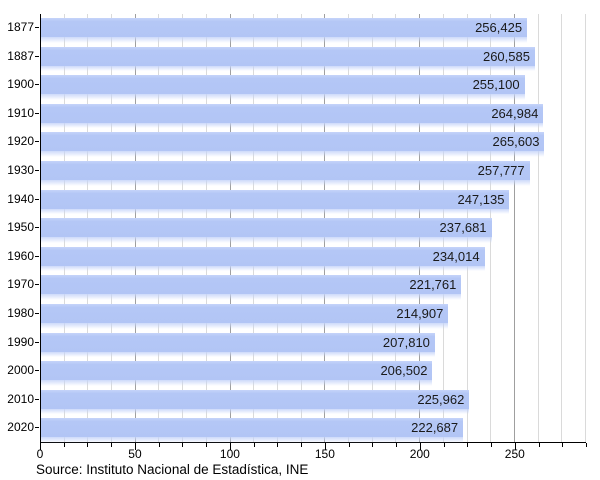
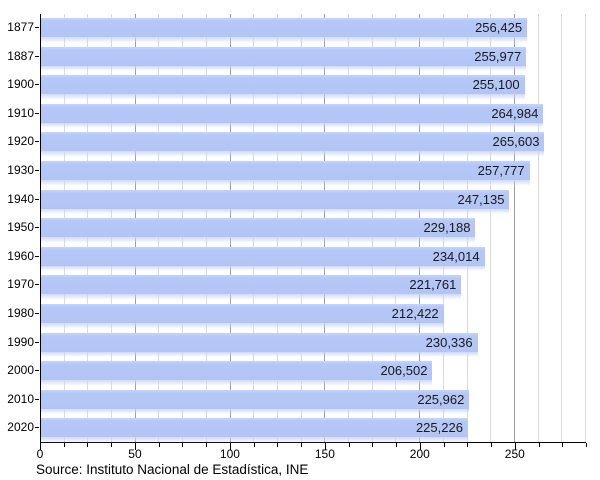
1887: 260,585 -> 255,977
1950: 237,681 -> 229,188
1980: 214,907 -> 212,422
1990: 207,810 -> 230,336
2020: 222,687 -> 225,226
